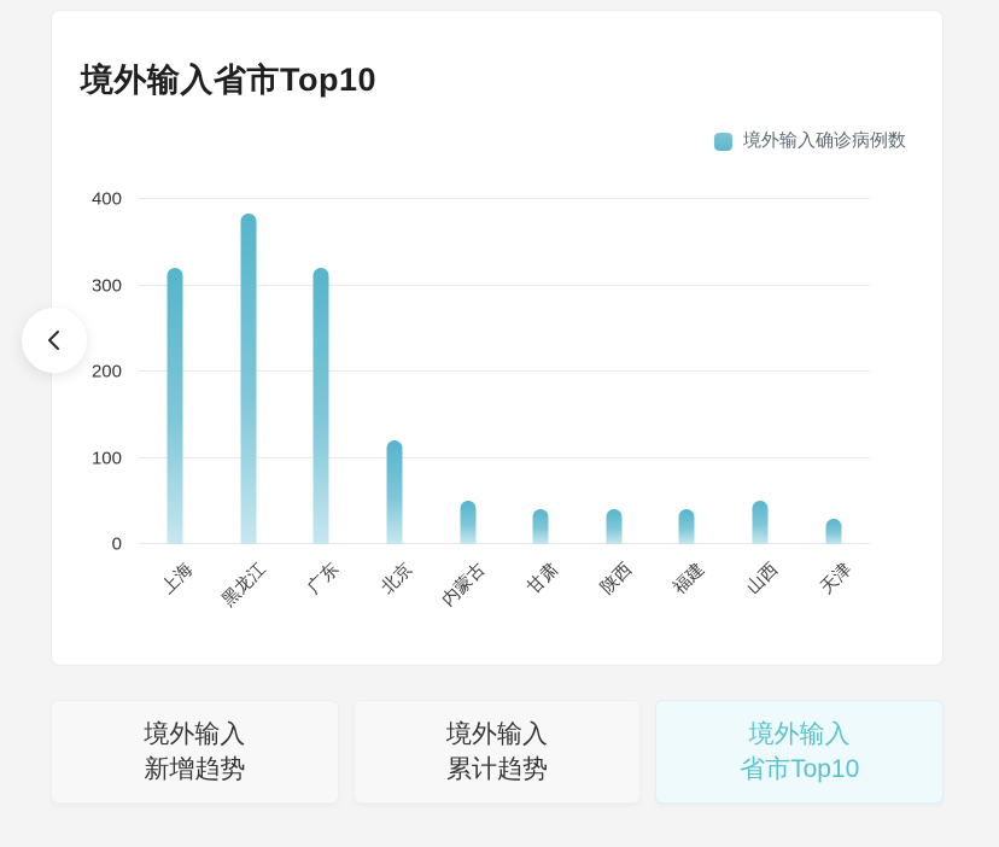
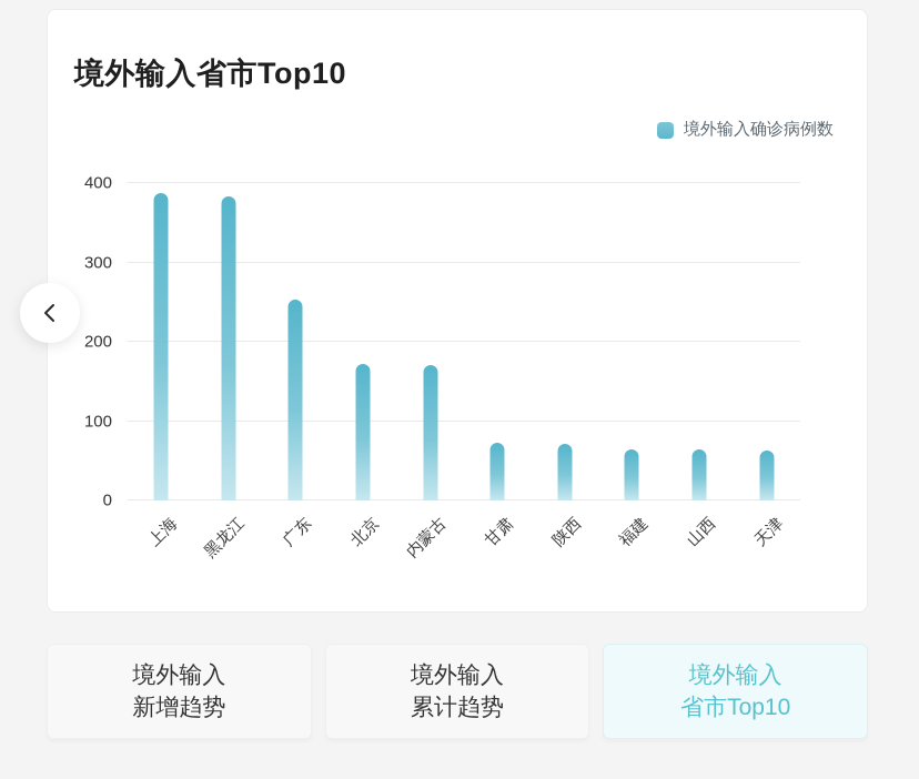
上海: 320 -> 390
广东: 320 -> 250
北京: 120 -> 170
内蒙古: 50 -> 170
甘肃: 40 -> 70
陕西: 40 -> 70
福建: 40 -> 60
山西: 50 -> 60
天津: 30 -> 60
